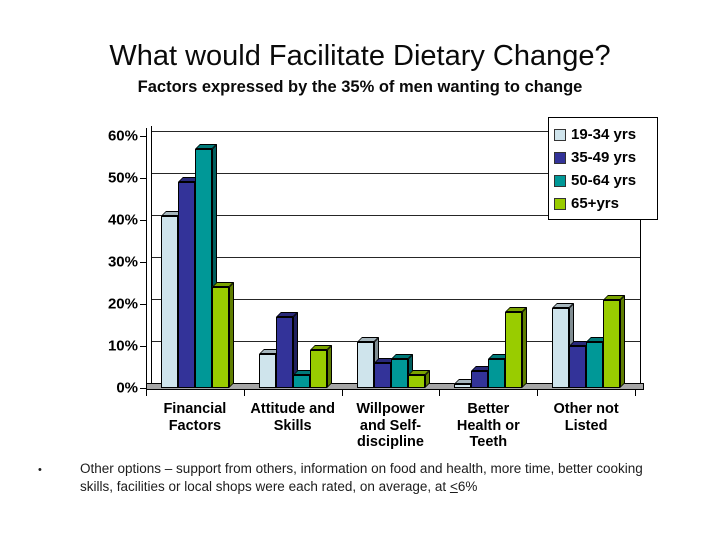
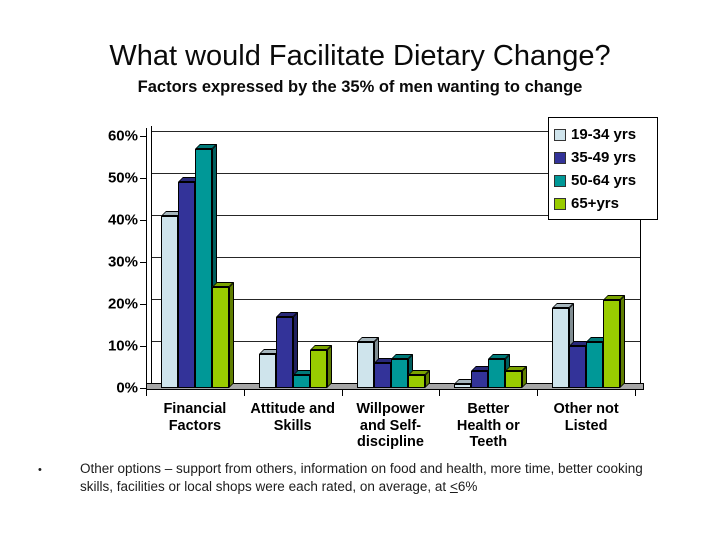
65+yrs/Better Health or Teeth: 18% -> 4%
